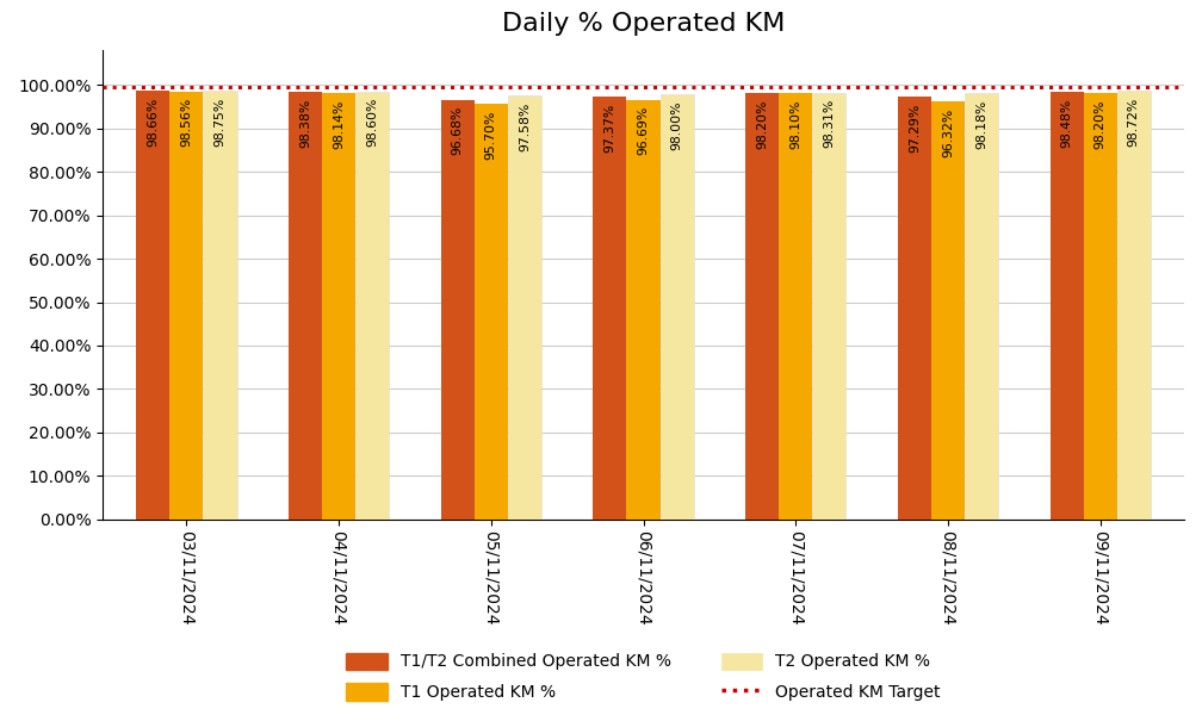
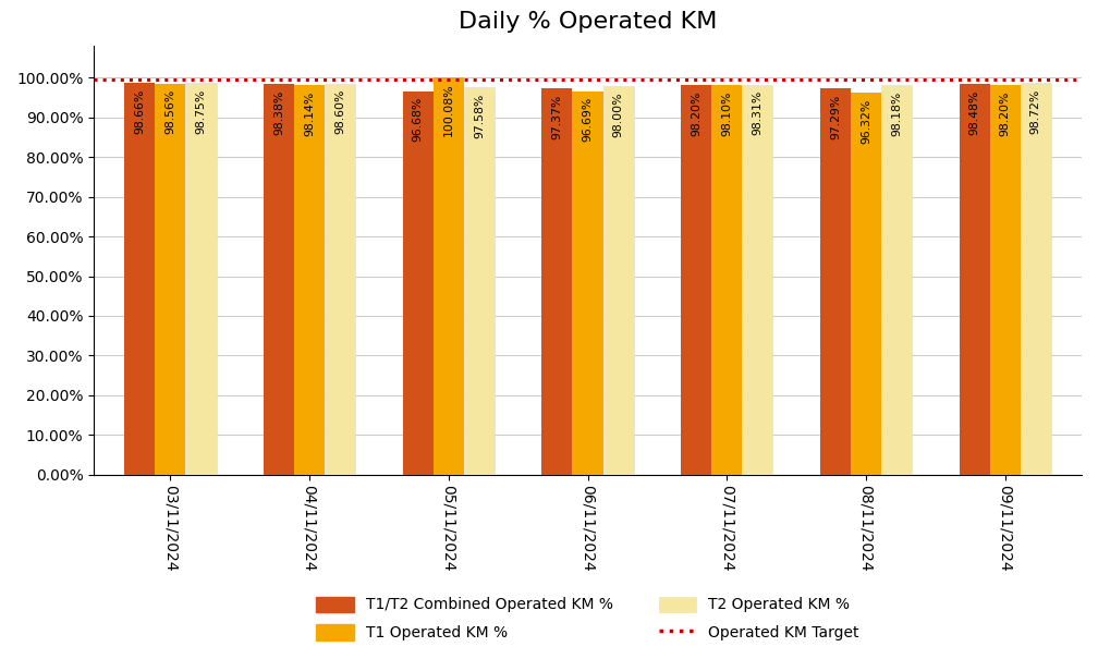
T1 Operated KM %/05/11/2024: 95.70% -> 100.08%
